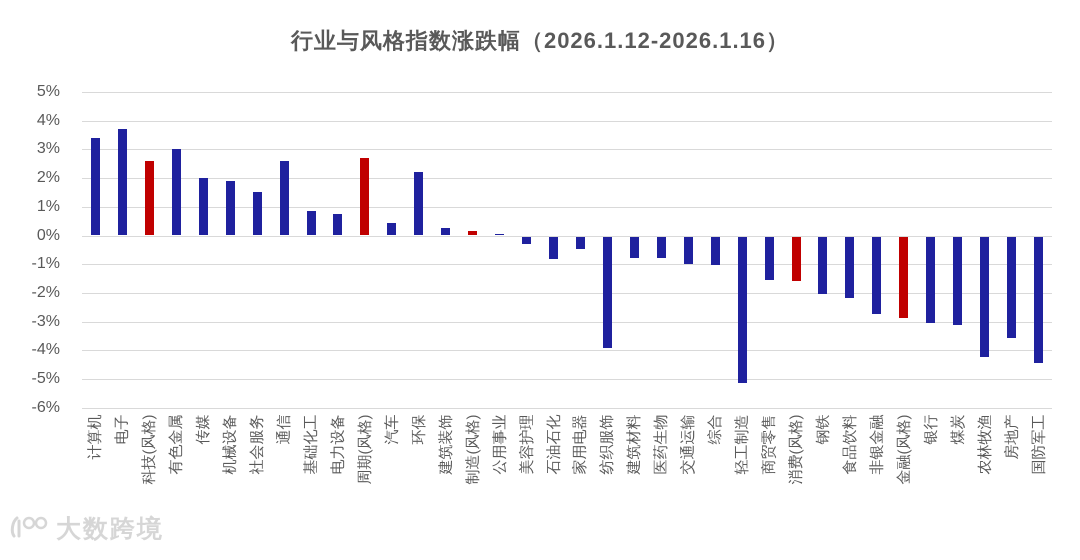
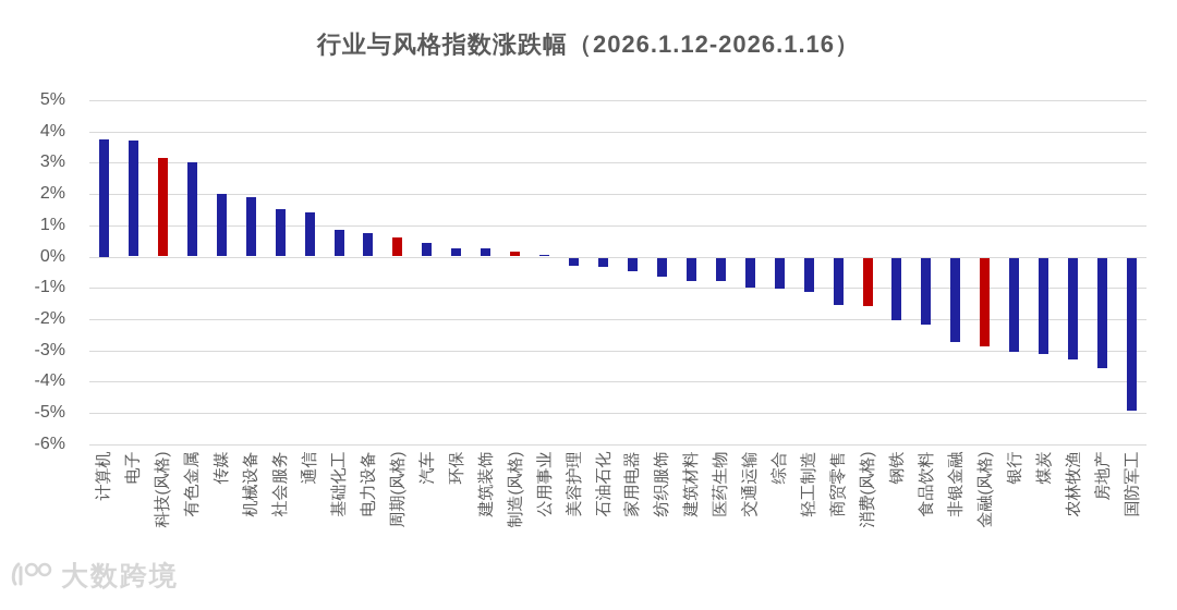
计算机: 3.4% -> 3.8%
科技(风格): 2.6% -> 3.1%
通信: 2.6% -> 1.4%
周期(风格): 2.7% -> 0.6%
环保: 2.2% -> 0.2%
石油石化: -0.8% -> -0.3%
纺织服饰: -3.9% -> -0.6%
轻工制造: -5.1% -> -1.1%
农林牧渔: -4.2% -> -3.2%
国防军工: -4.4% -> -4.9%
